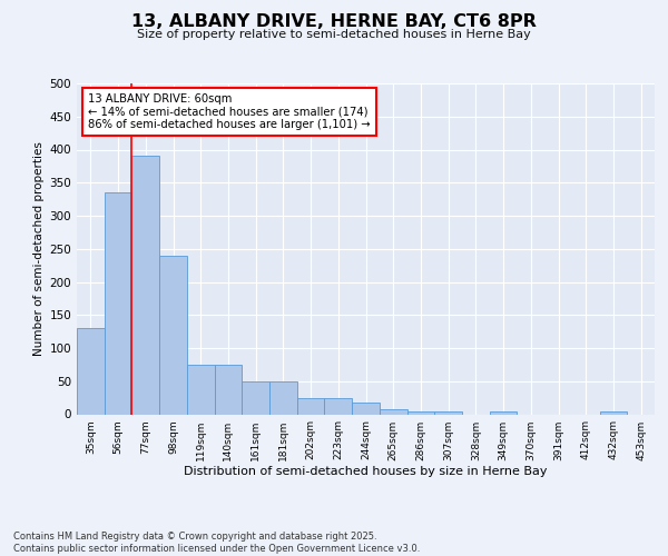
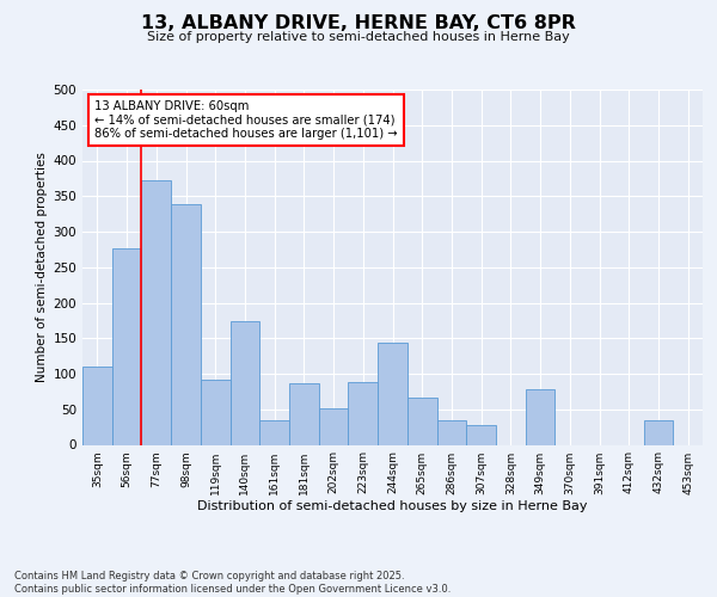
35sqm: 130 -> 110
56sqm: 335 -> 276
77sqm: 390 -> 372
98sqm: 240 -> 338
119sqm: 75 -> 92
140sqm: 75 -> 174
161sqm: 50 -> 34
181sqm: 50 -> 86
202sqm: 25 -> 52
223sqm: 25 -> 88
244sqm: 18 -> 144
265sqm: 8 -> 66
286sqm: 5 -> 34
307sqm: 5 -> 28
349sqm: 4 -> 78
432sqm: 4 -> 34
